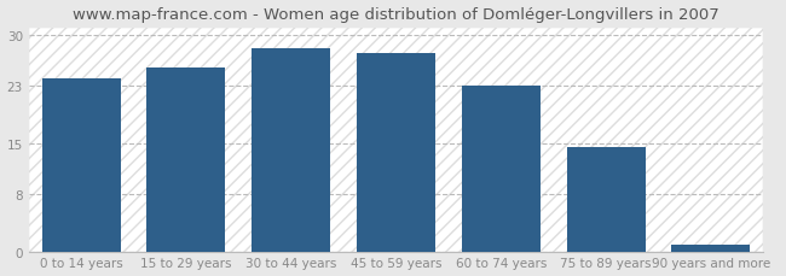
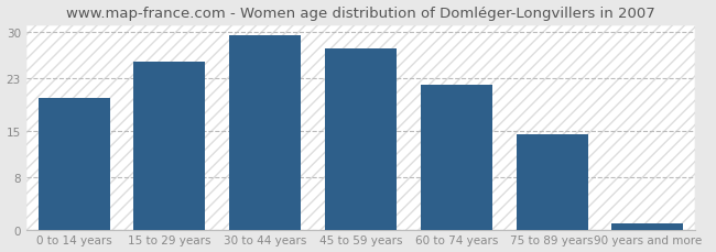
0 to 14 years: 24.0 -> 20.0
30 to 44 years: 28.2 -> 29.5
60 to 74 years: 23.0 -> 22.0
